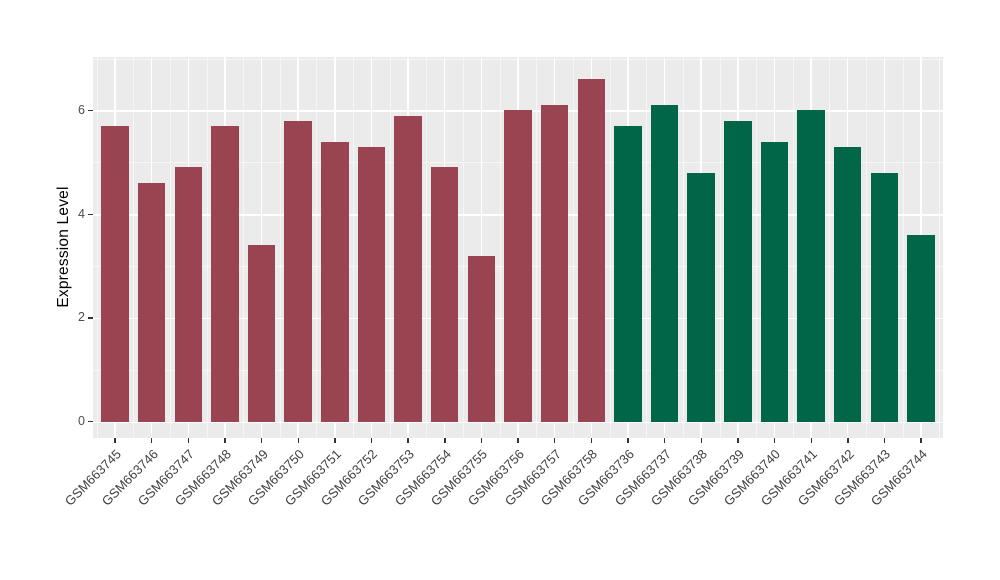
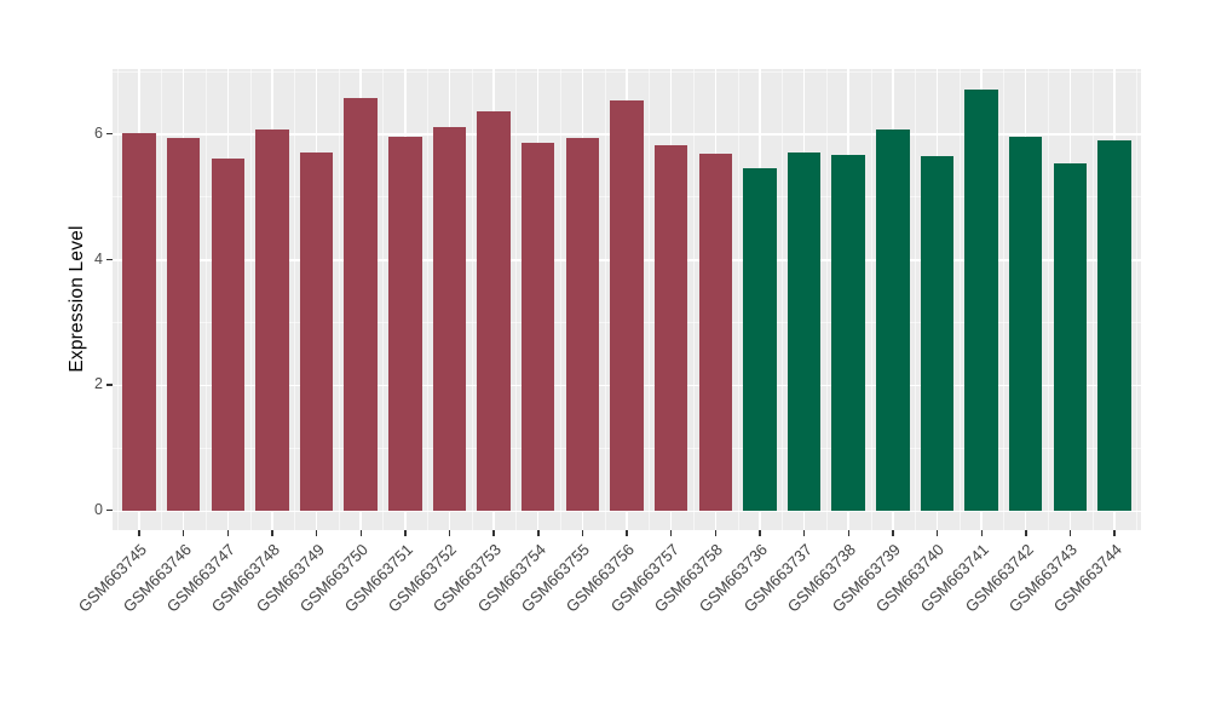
GSM663745: 5.7 -> 6.0
GSM663746: 4.6 -> 5.9
GSM663747: 4.9 -> 5.6
GSM663748: 5.7 -> 6.1
GSM663749: 3.4 -> 5.7
GSM663750: 5.8 -> 6.6
GSM663751: 5.4 -> 6.0
GSM663752: 5.3 -> 6.1
GSM663753: 5.9 -> 6.4
GSM663754: 4.9 -> 5.9
GSM663755: 3.2 -> 5.9
GSM663756: 6.0 -> 6.5
GSM663757: 6.1 -> 5.8
GSM663758: 6.6 -> 5.7
GSM663736: 5.7 -> 5.5
GSM663737: 6.1 -> 5.7
GSM663738: 4.8 -> 5.7
GSM663739: 5.8 -> 6.1
GSM663740: 5.4 -> 5.6
GSM663741: 6.0 -> 6.7
GSM663742: 5.3 -> 6.0
GSM663743: 4.8 -> 5.5
GSM663744: 3.6 -> 5.9
